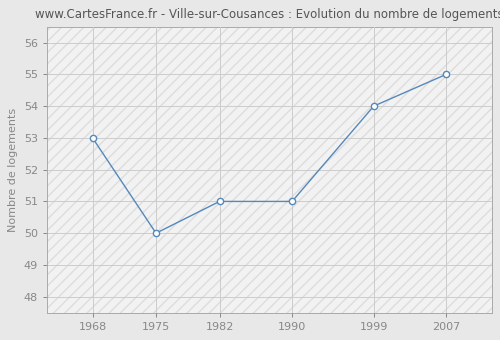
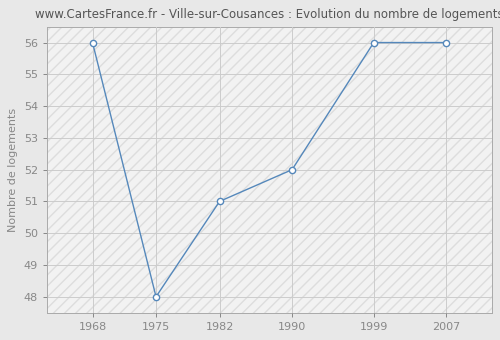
1968: 53 -> 56
1975: 50 -> 48
1990: 51 -> 52
1999: 54 -> 56
2007: 55 -> 56
